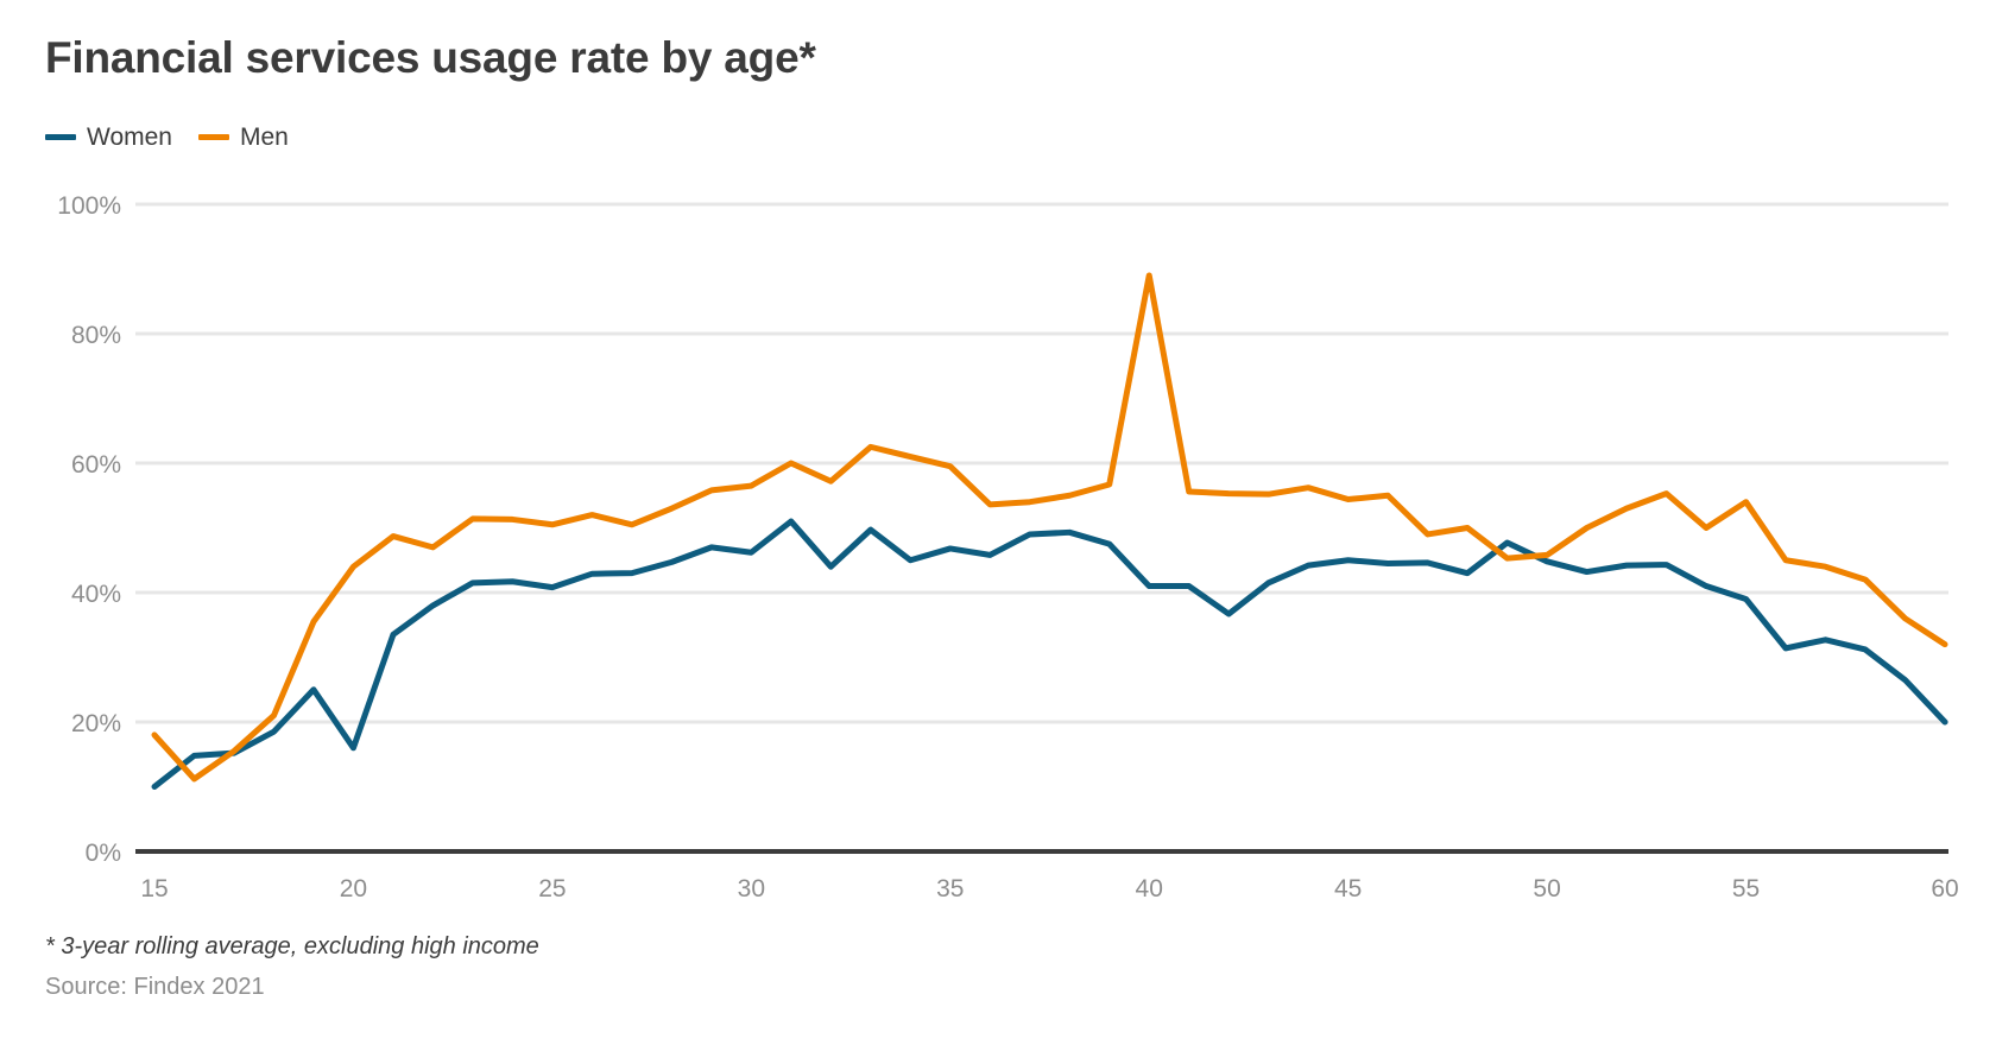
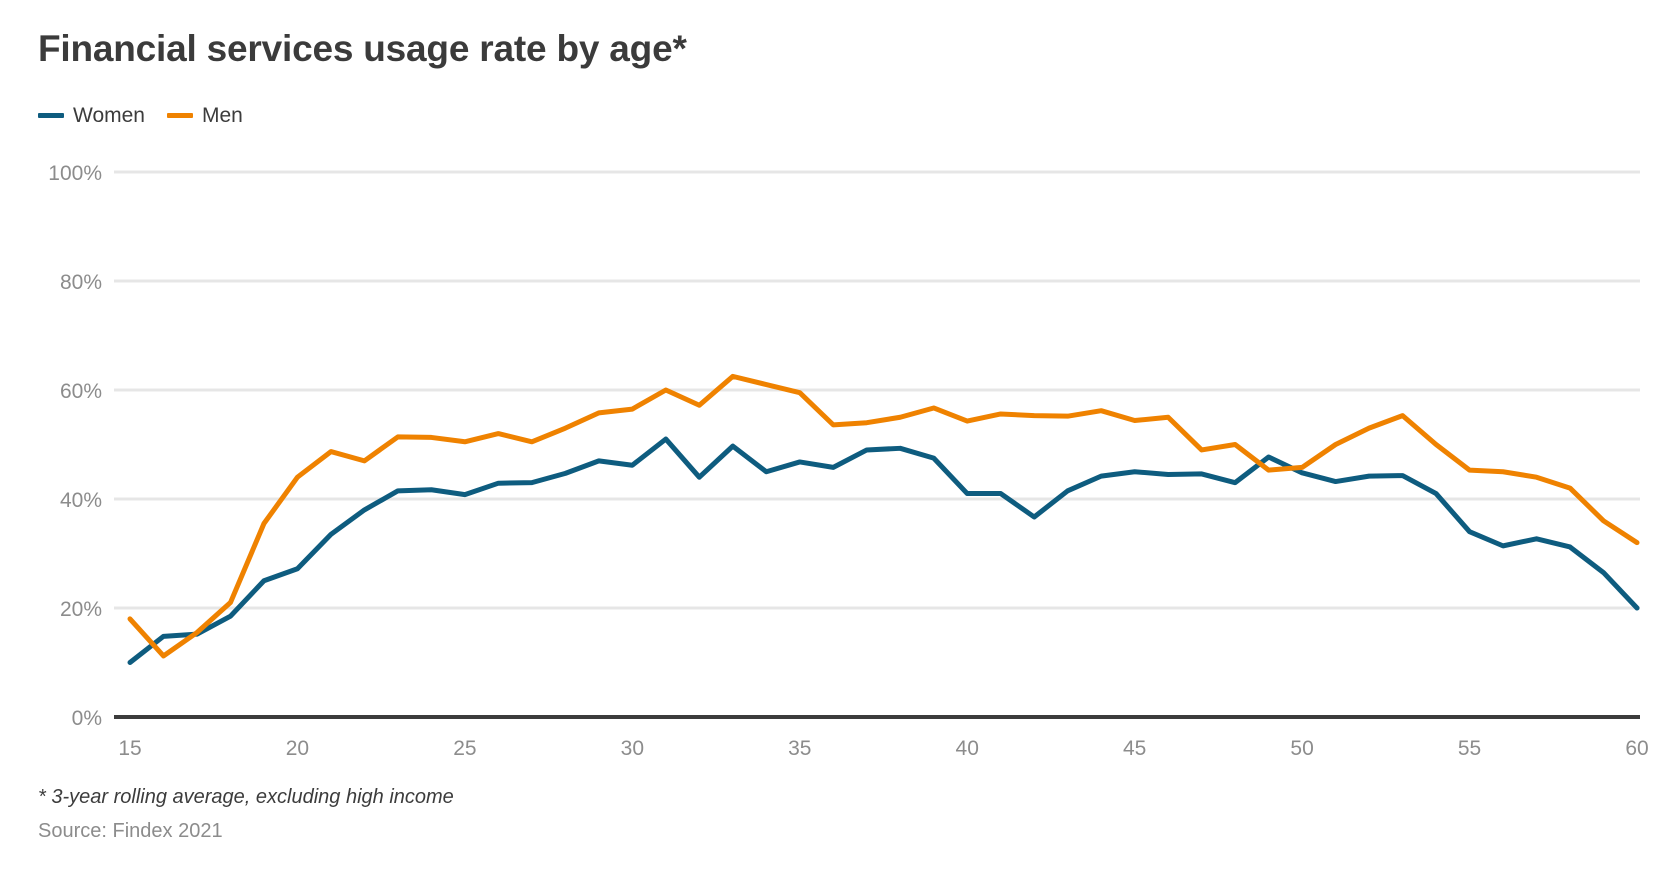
Women/20: 16% -> 27%
Men/40: 89% -> 54%
Women/55: 39% -> 34%
Men/55: 54% -> 45%
